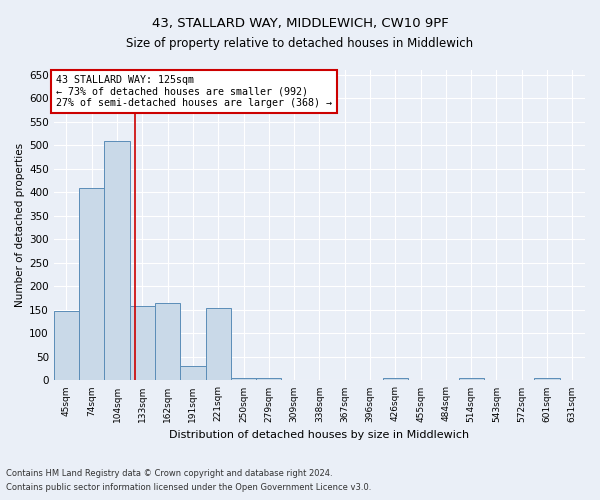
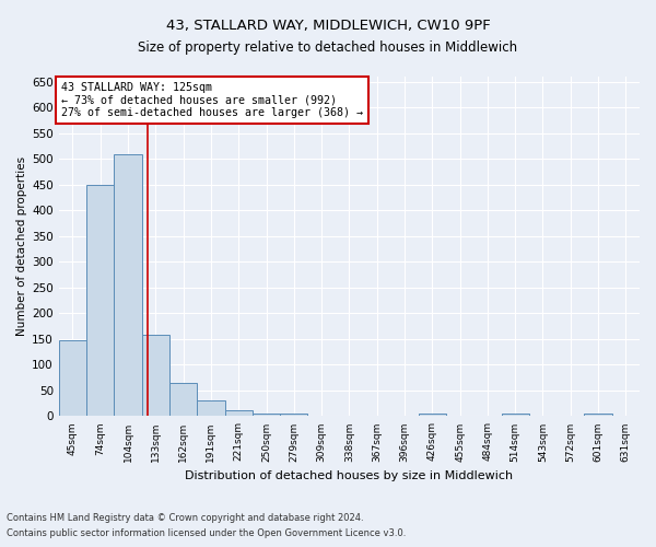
74sqm: 410 -> 449
162sqm: 165 -> 65
221sqm: 155 -> 12
